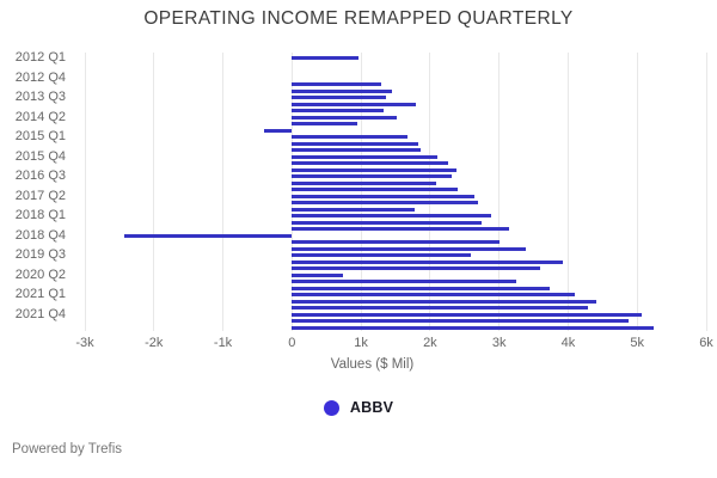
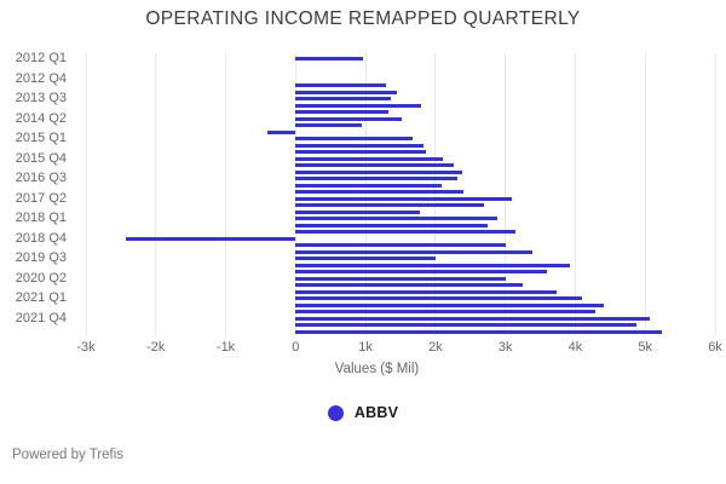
2017 Q2: 2.6k -> 3.1k
2019 Q3: 2.6k -> 2.0k
2020 Q2: 0.7k -> 3.0k
